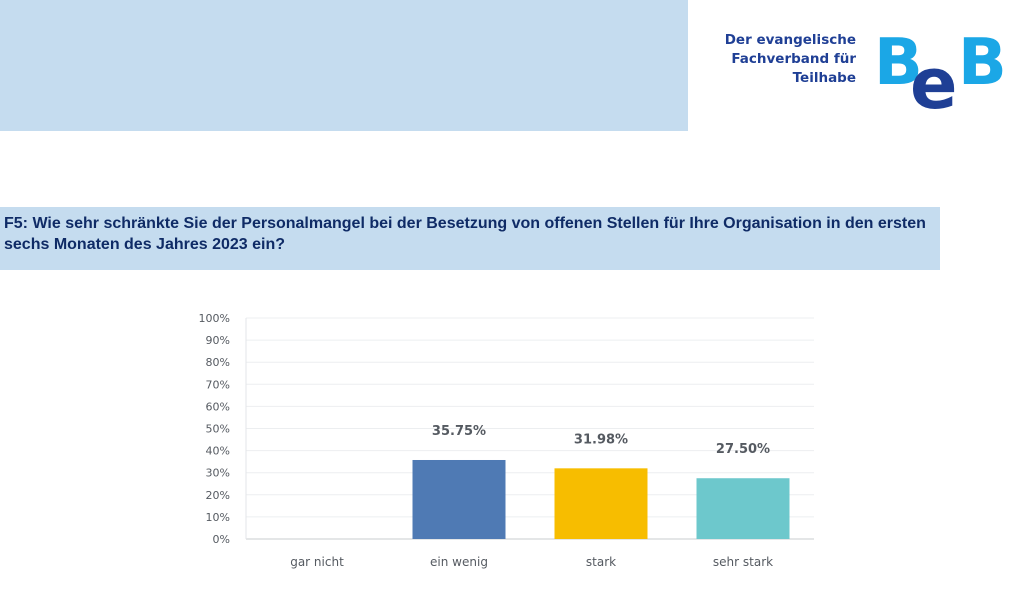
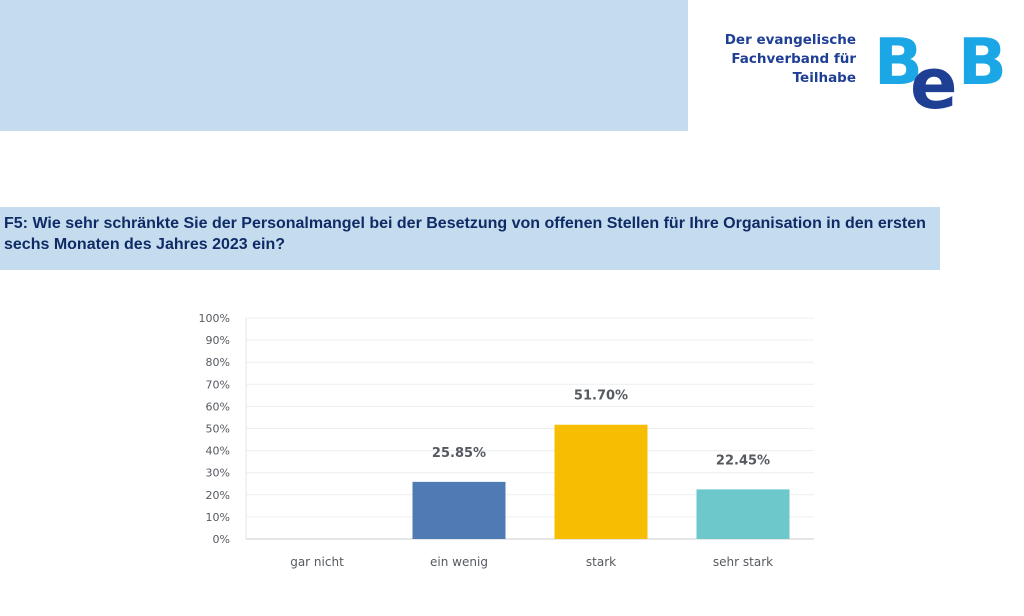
ein wenig: 35.75% -> 25.85%
stark: 31.98% -> 51.70%
sehr stark: 27.50% -> 22.45%
